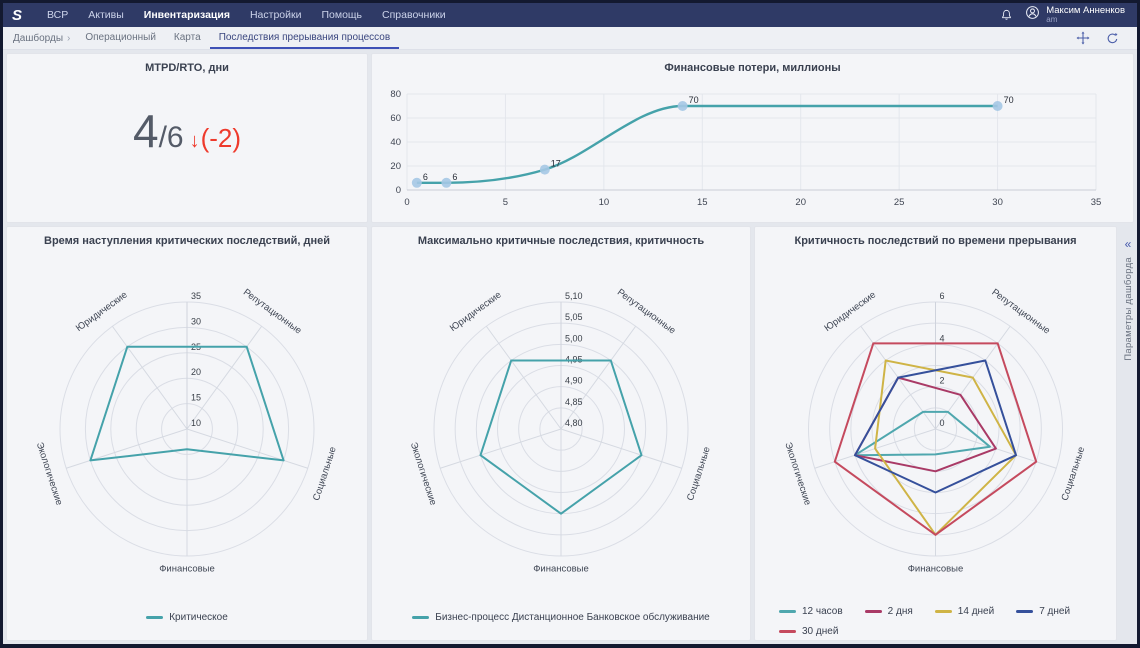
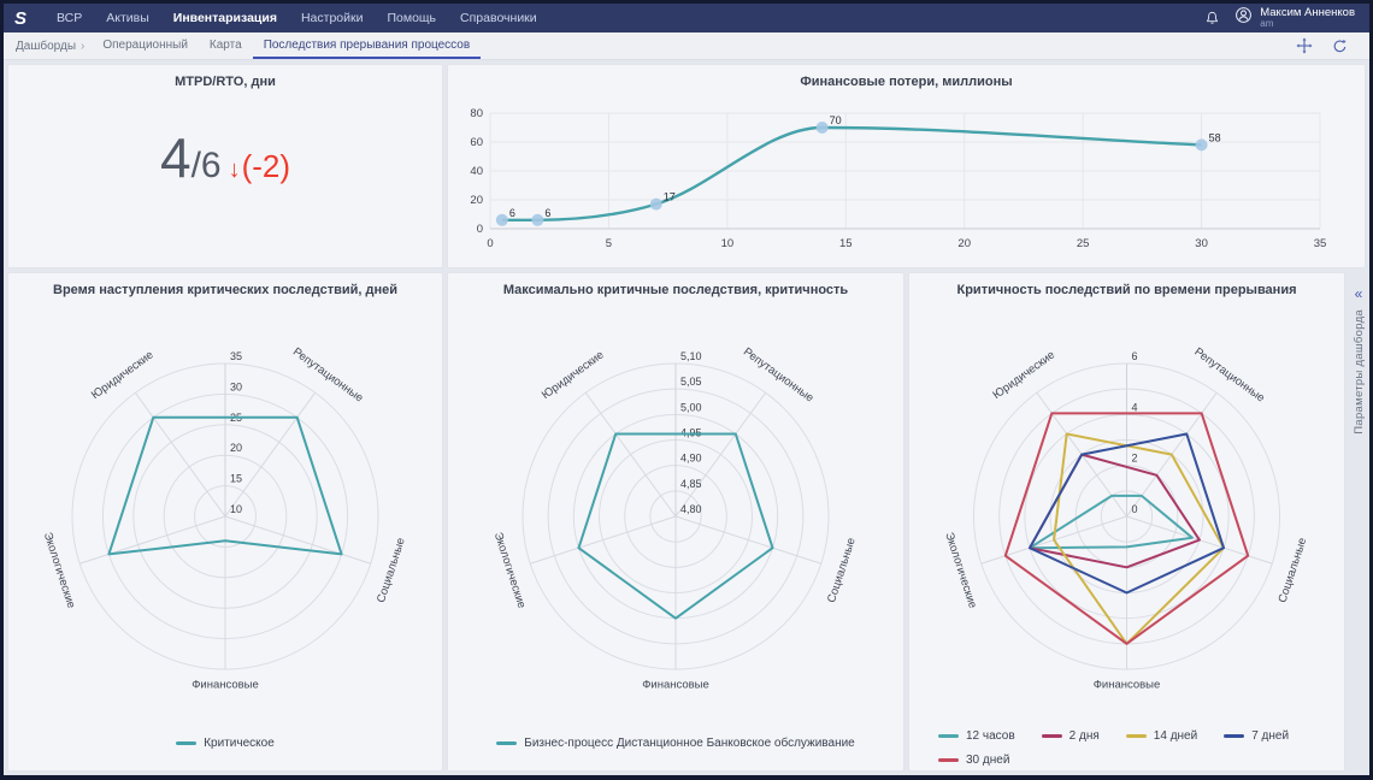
Финансовые потери, миллионы/30: 70 -> 58
